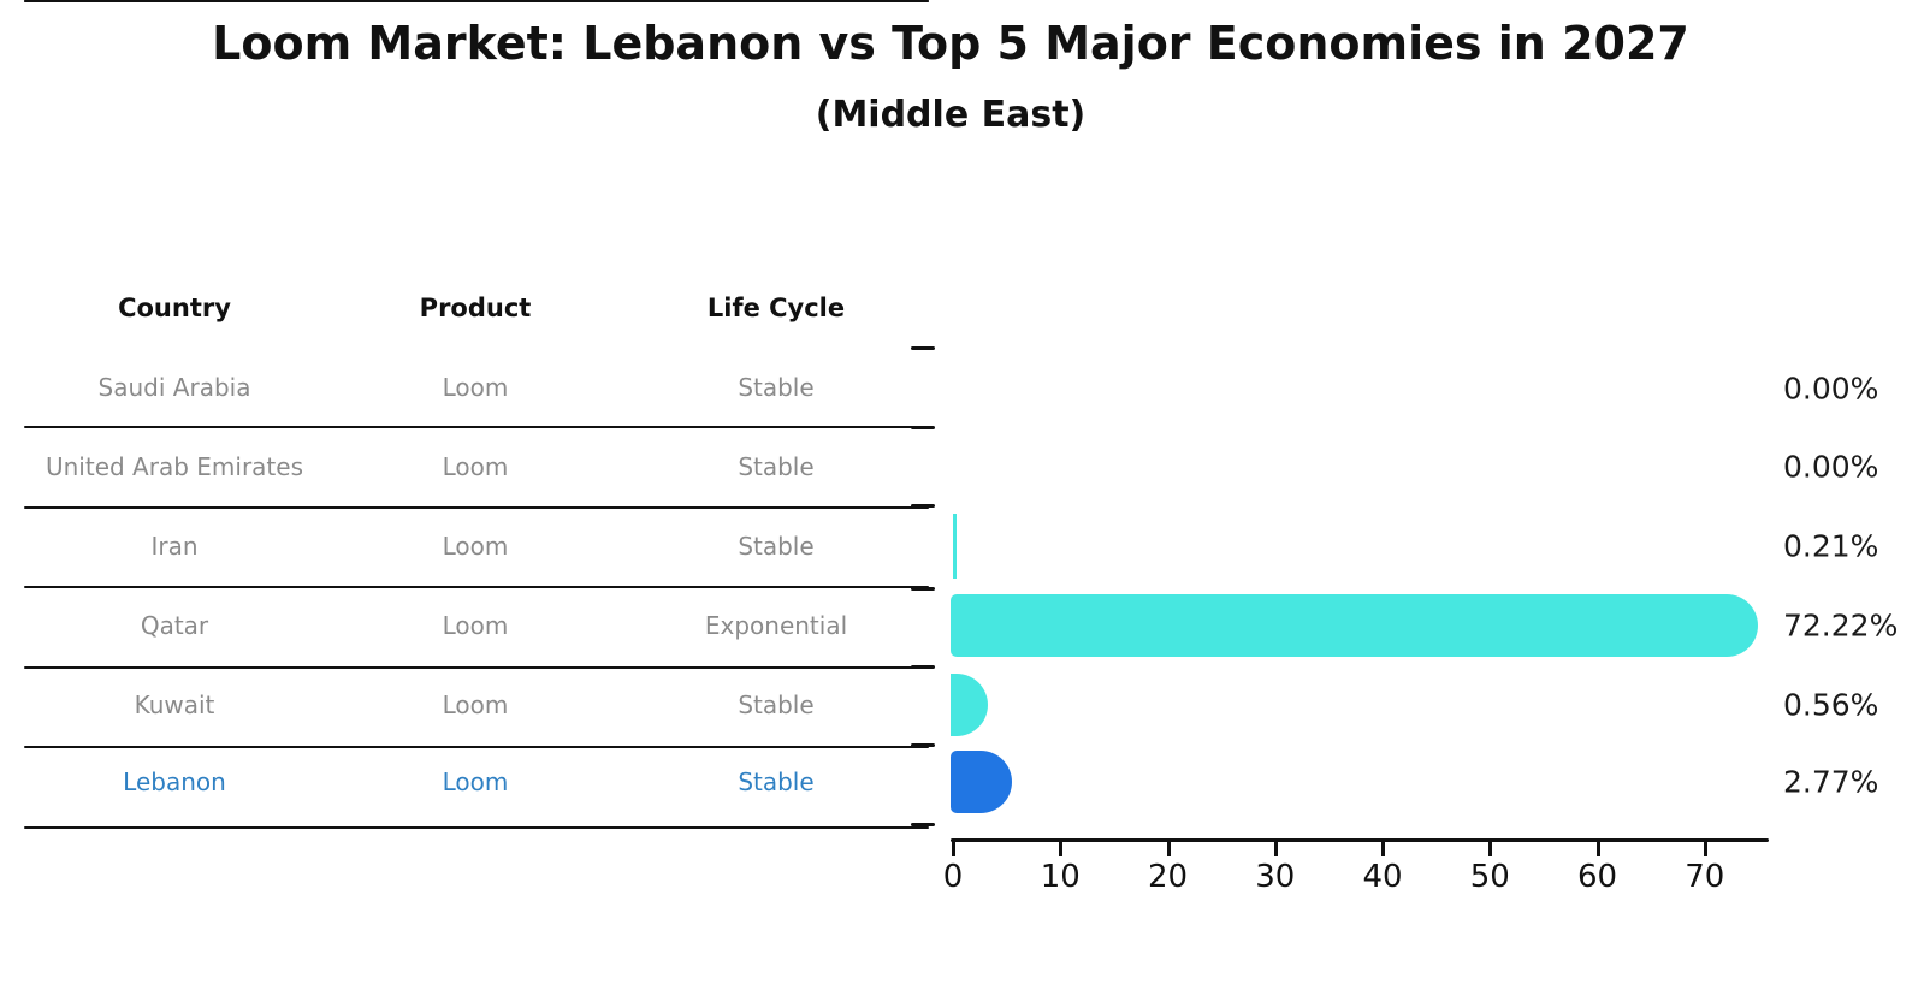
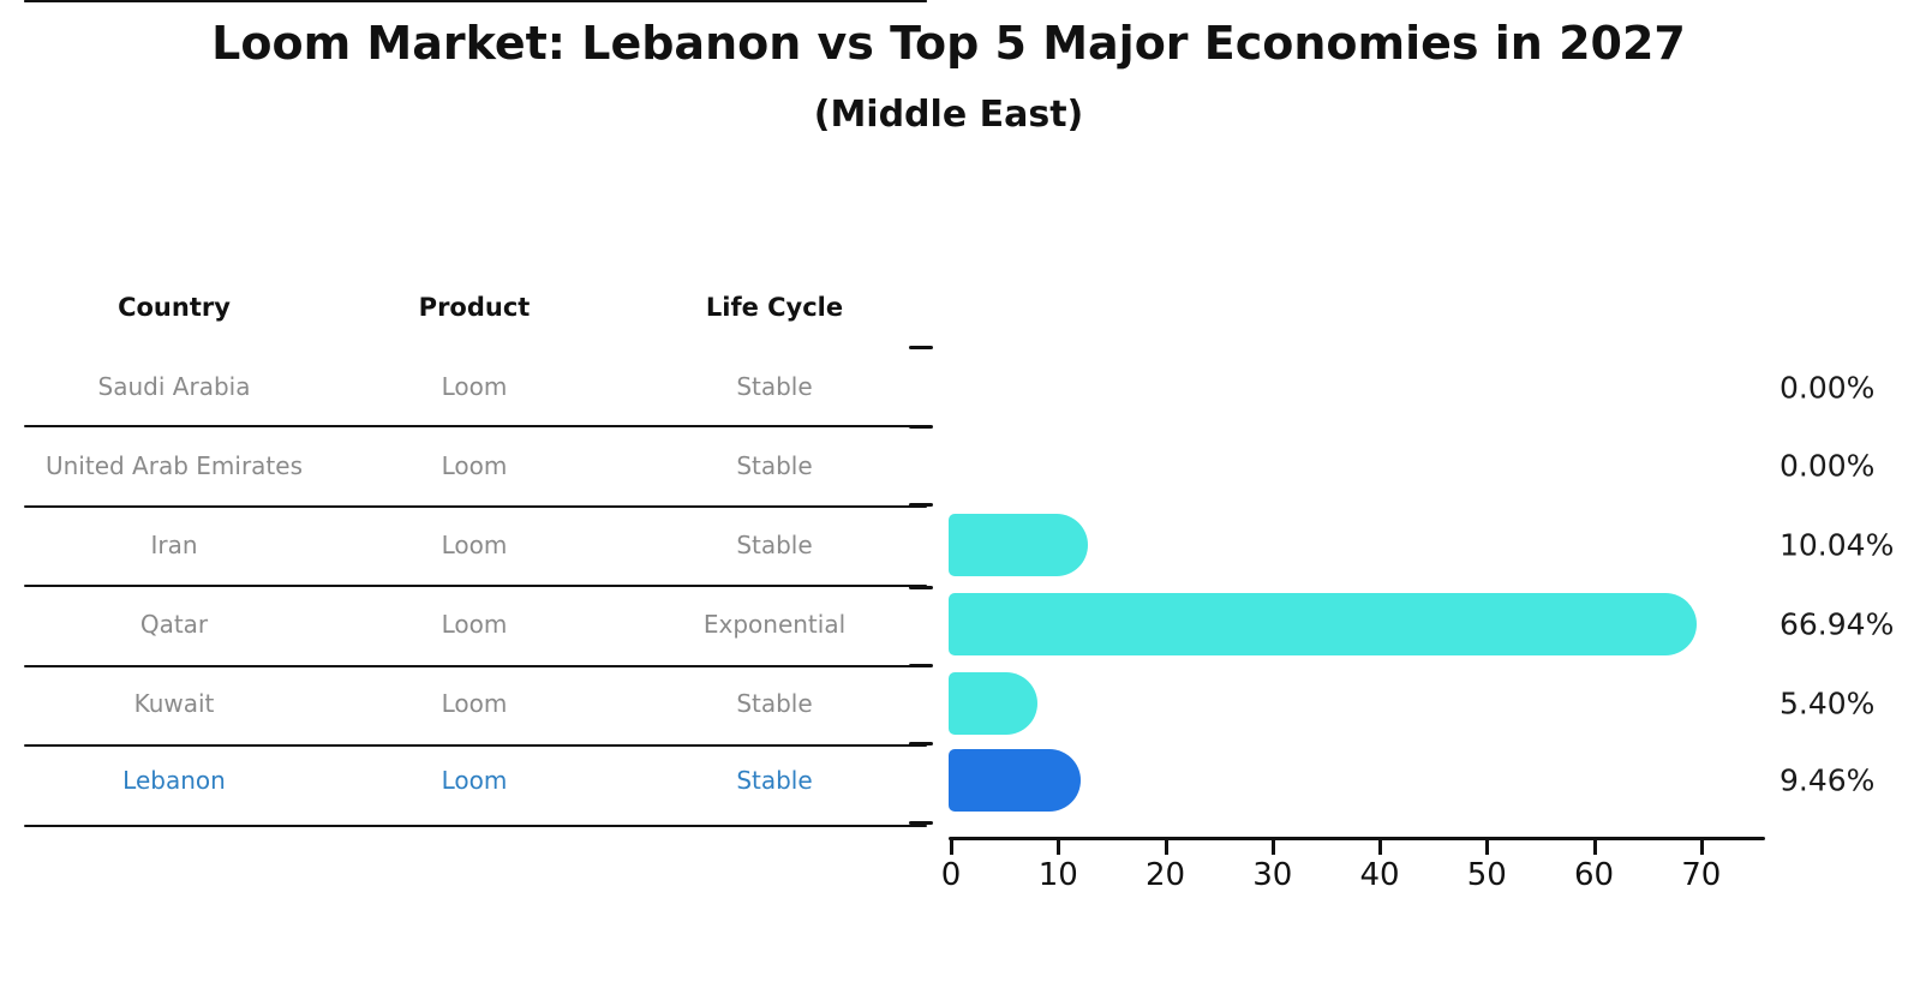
Iran: 0.21% -> 10.04%
Qatar: 72.22% -> 66.94%
Kuwait: 0.56% -> 5.40%
Lebanon: 2.77% -> 9.46%
